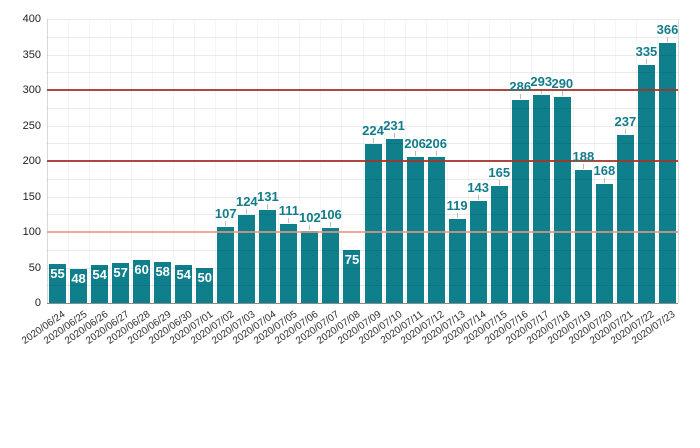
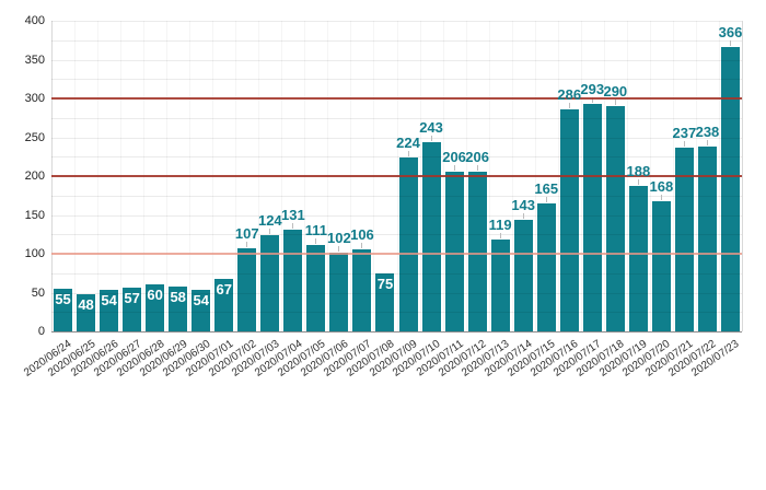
2020/07/01: 50 -> 67
2020/07/10: 231 -> 243
2020/07/22: 335 -> 238
